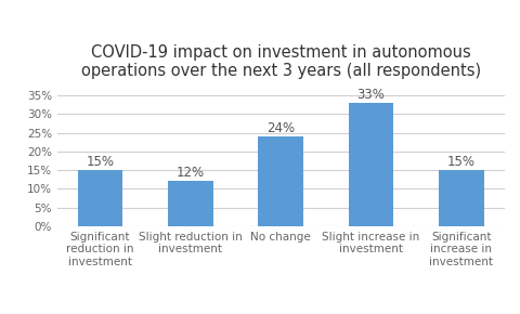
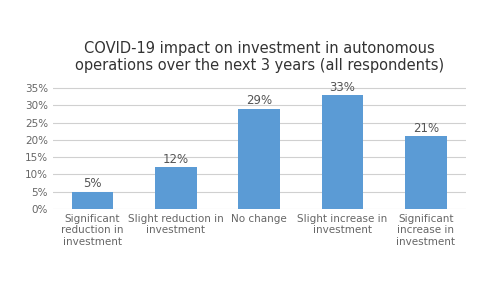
Significant reduction in investment: 15% -> 5%
No change: 24% -> 29%
Significant increase in investment: 15% -> 21%
